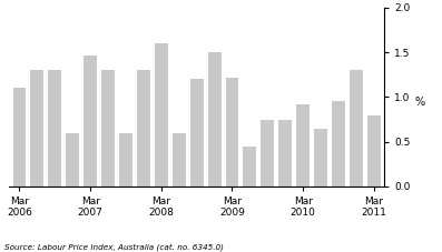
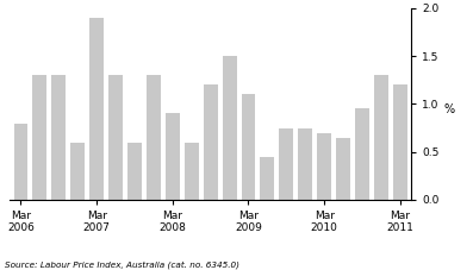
Mar 2006: 1.10 -> 0.80
Mar 2007: 1.46 -> 1.90
Mar 2008: 1.60 -> 0.90
Mar 2009: 1.22 -> 1.10
Mar 2010: 0.92 -> 0.70
Mar 2011: 0.80 -> 1.20
